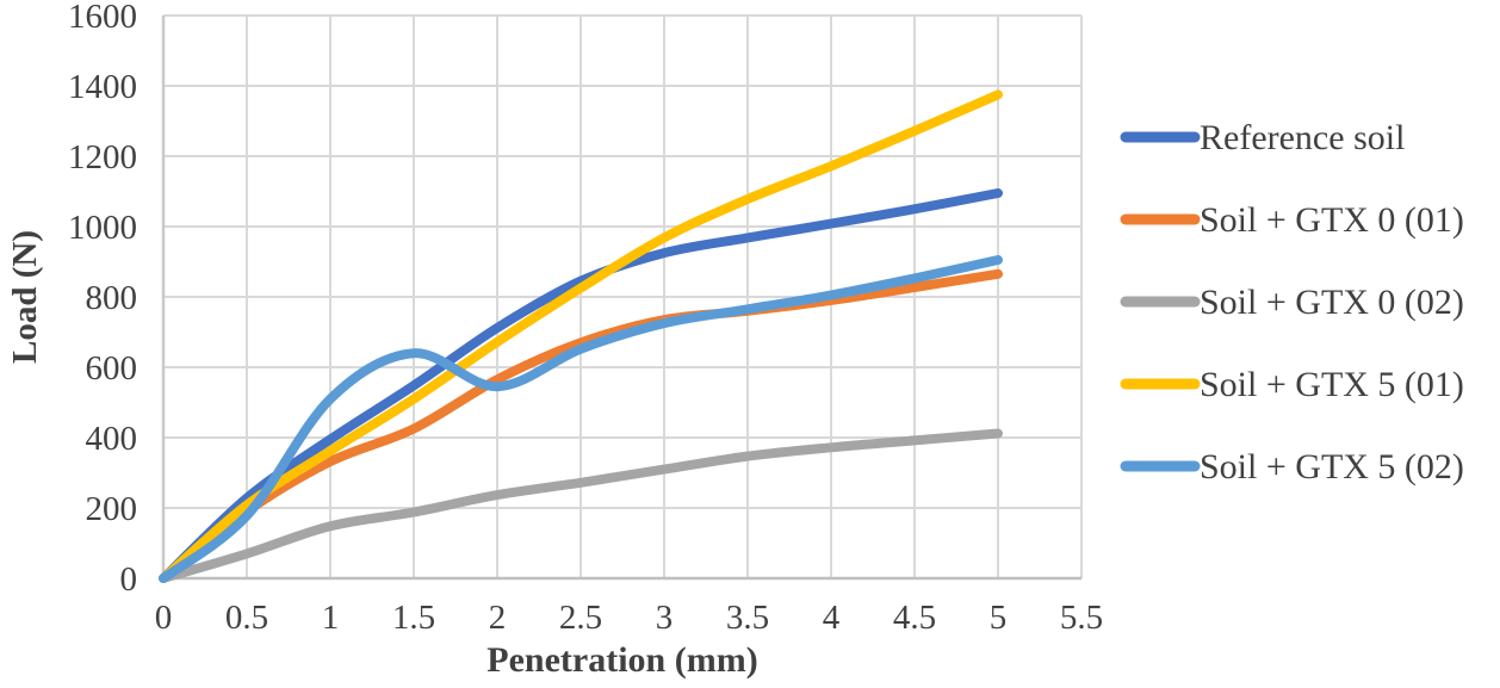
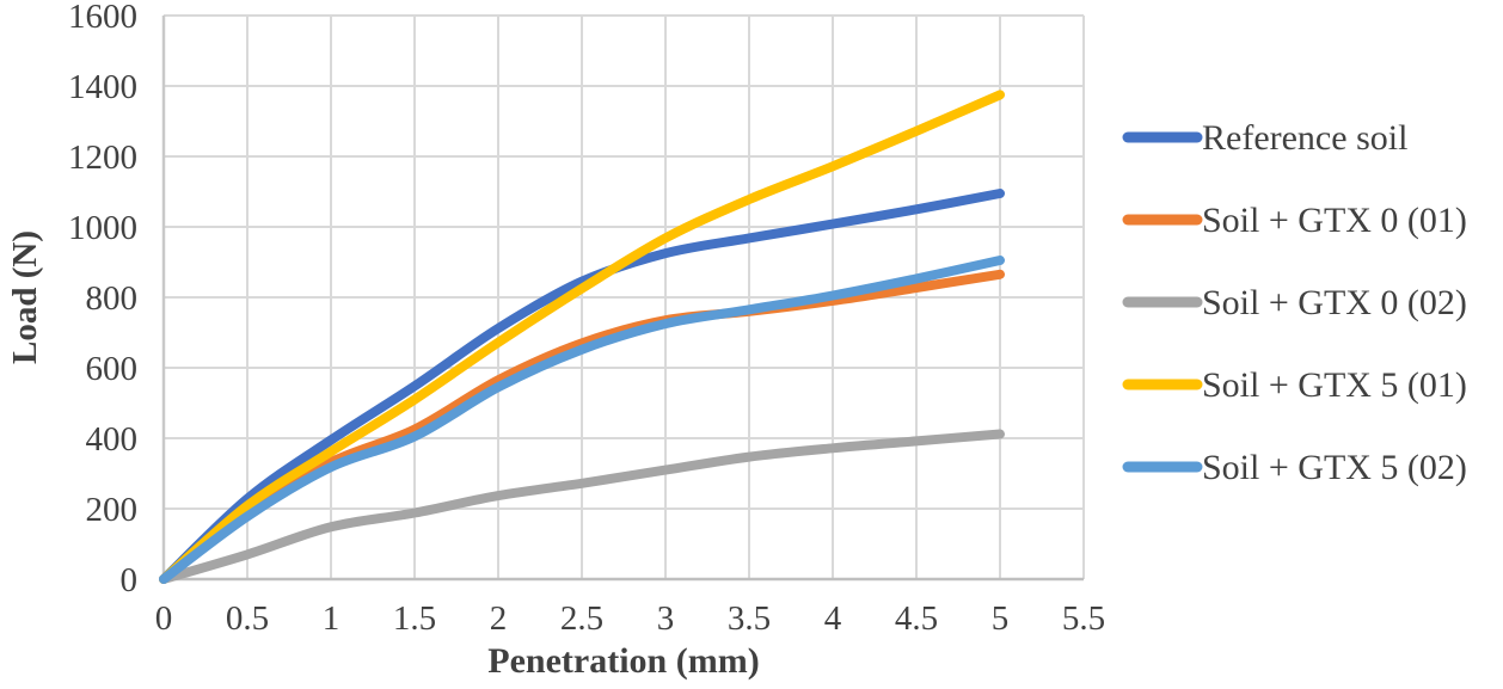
Soil + GTX 5 (02)/1: 510 -> 320
Soil + GTX 5 (02)/1.5: 640 -> 400
